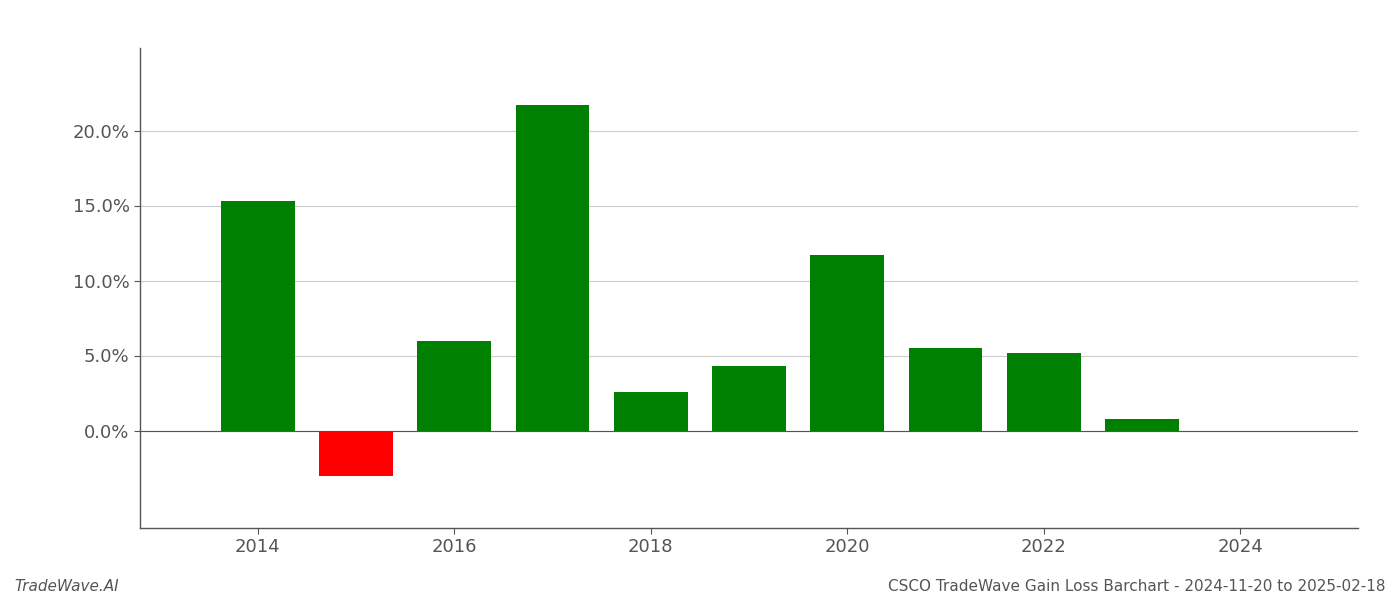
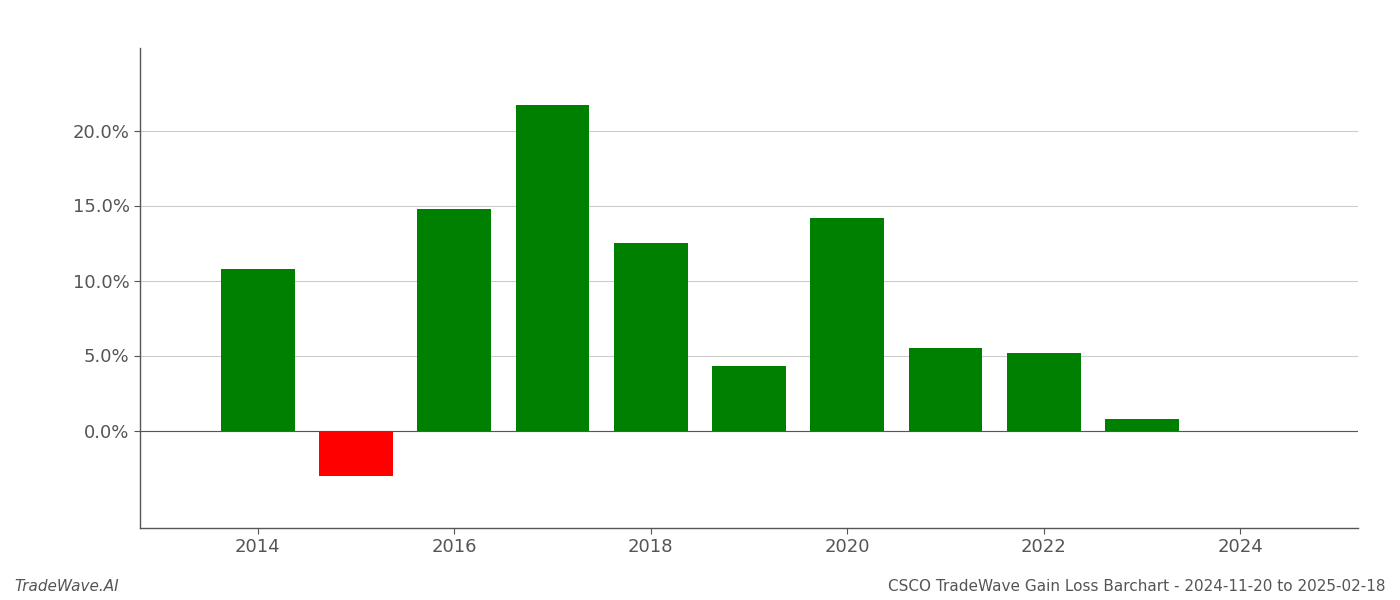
2014: 15.3% -> 10.8%
2016: 6.0% -> 14.8%
2018: 2.6% -> 12.5%
2020: 11.7% -> 14.2%
